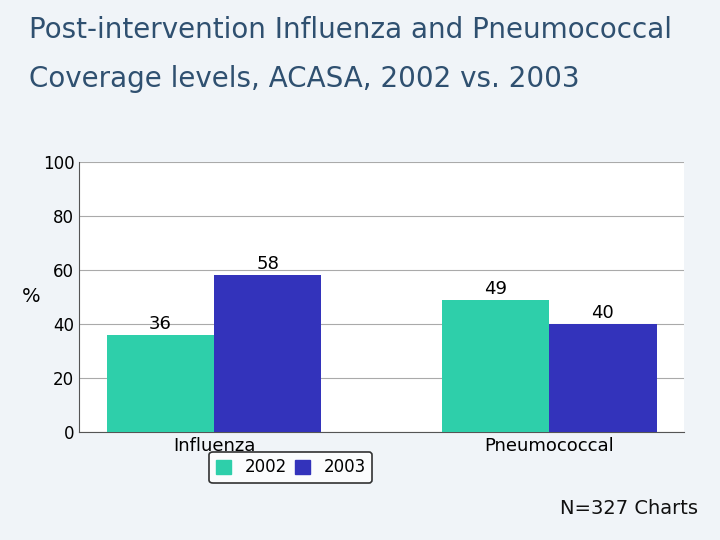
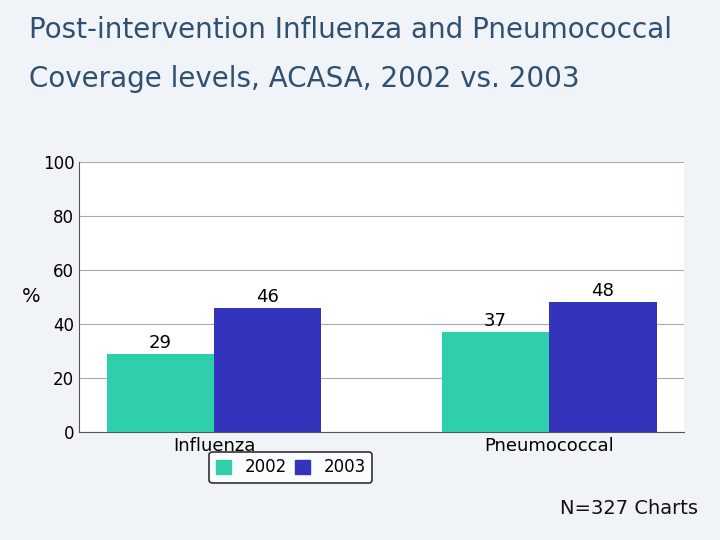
2002/Influenza: 36 -> 29
2003/Influenza: 58 -> 46
2002/Pneumococcal: 49 -> 37
2003/Pneumococcal: 40 -> 48
